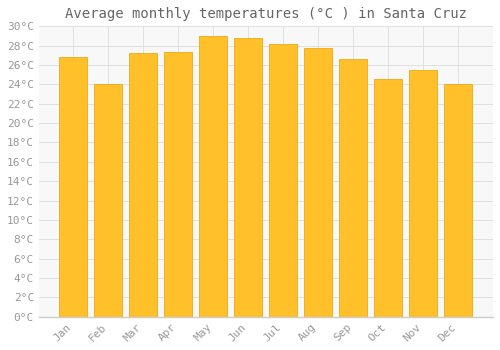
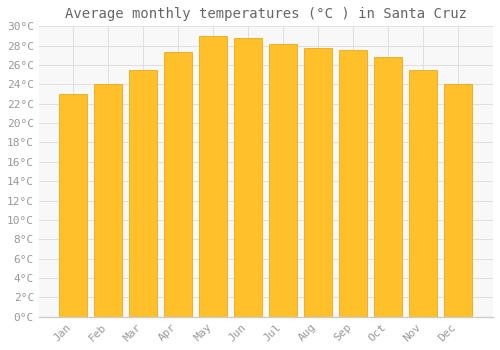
Jan: 26.8°C -> 23.0°C
Mar: 27.2°C -> 25.5°C
Sep: 26.6°C -> 27.6°C
Oct: 24.6°C -> 26.8°C
